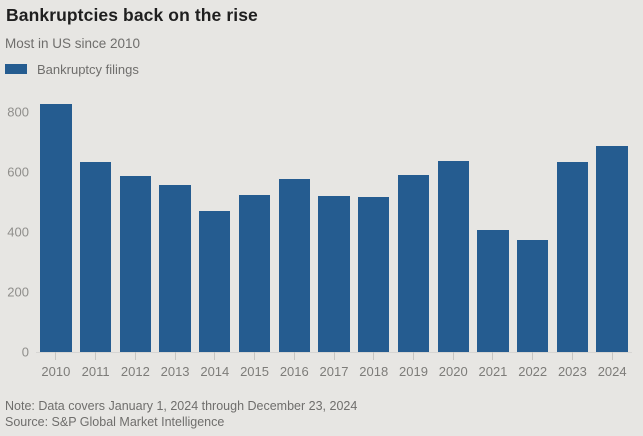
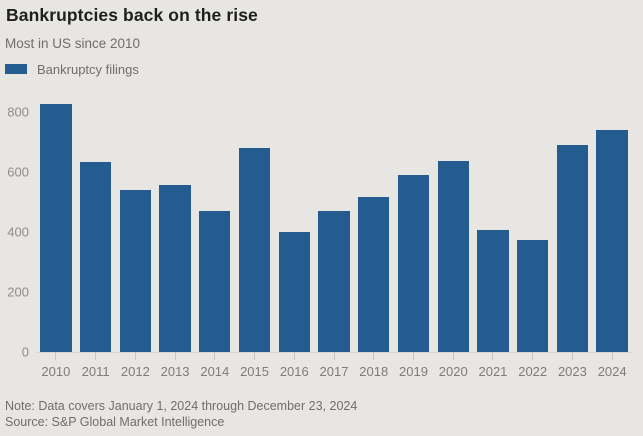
2012: 590 -> 540
2015: 520 -> 680
2016: 580 -> 400
2017: 520 -> 470
2023: 640 -> 690
2024: 690 -> 740
